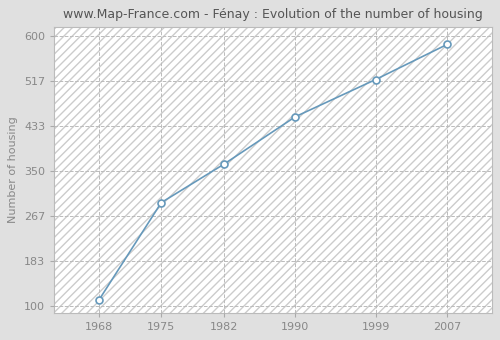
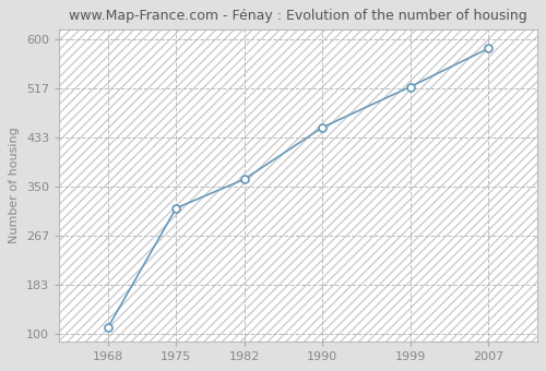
1975: 292 -> 314
